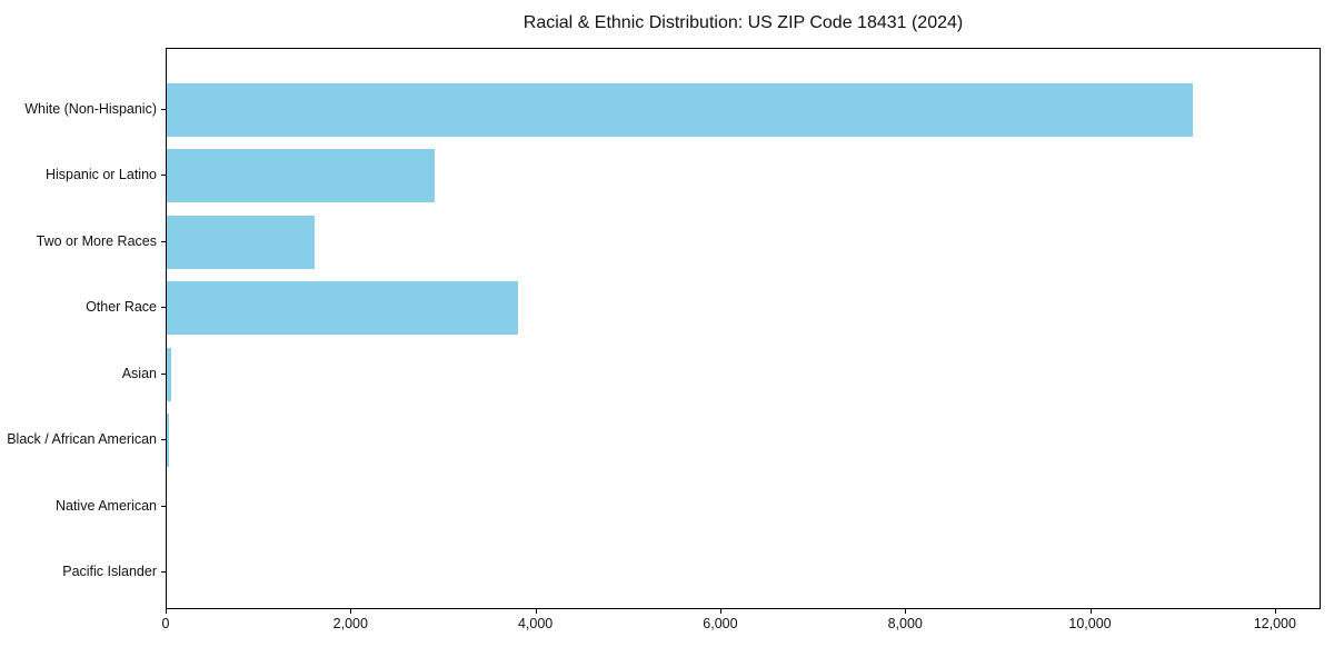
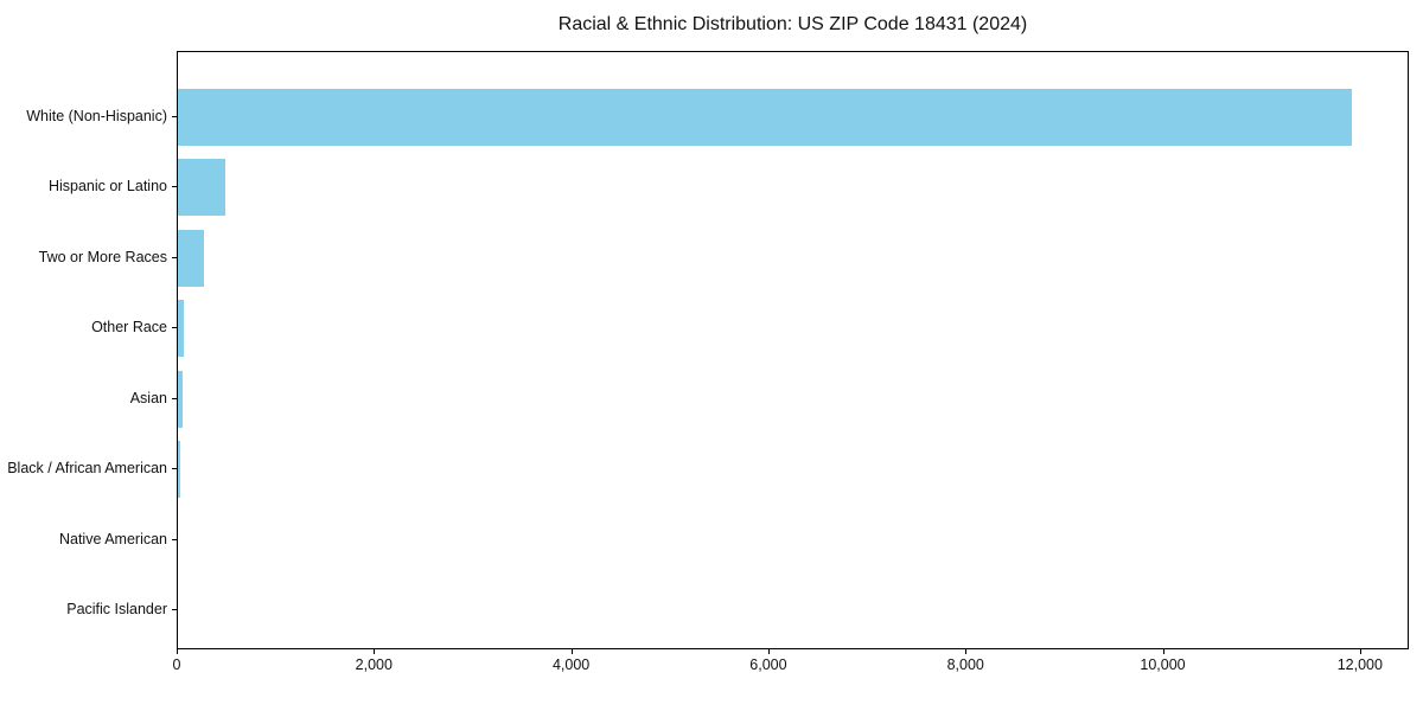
White (Non-Hispanic): 11100 -> 11900
Hispanic or Latino: 2900 -> 500
Two or More Races: 1600 -> 300
Other Race: 3800 -> 100
